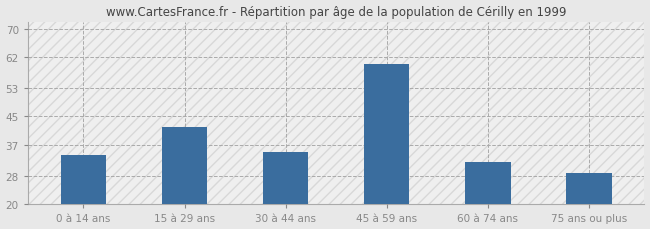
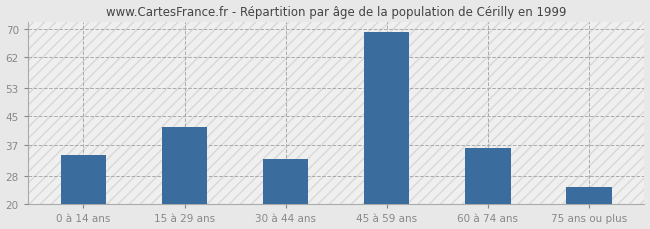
30 à 44 ans: 35 -> 33
45 à 59 ans: 60 -> 69
60 à 74 ans: 32 -> 36
75 ans ou plus: 29 -> 25
